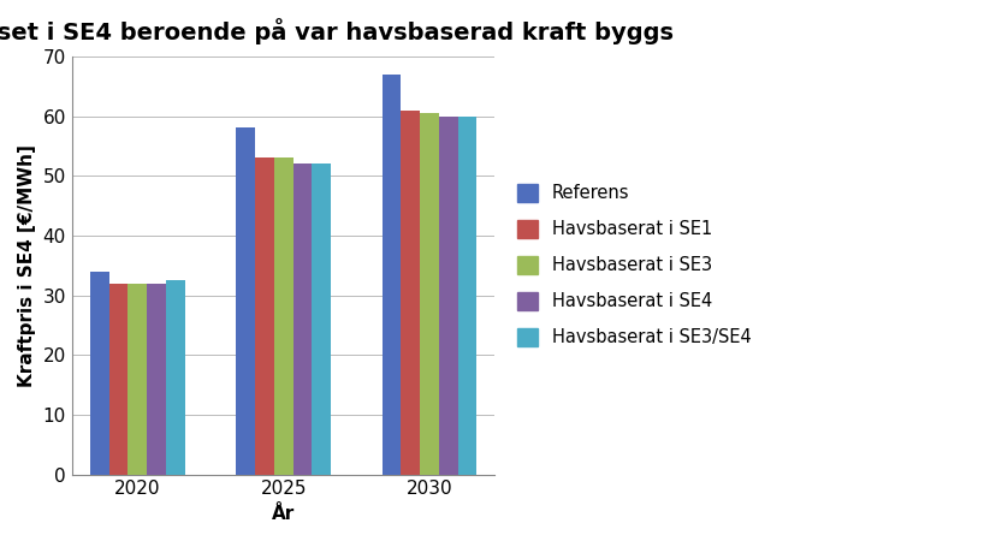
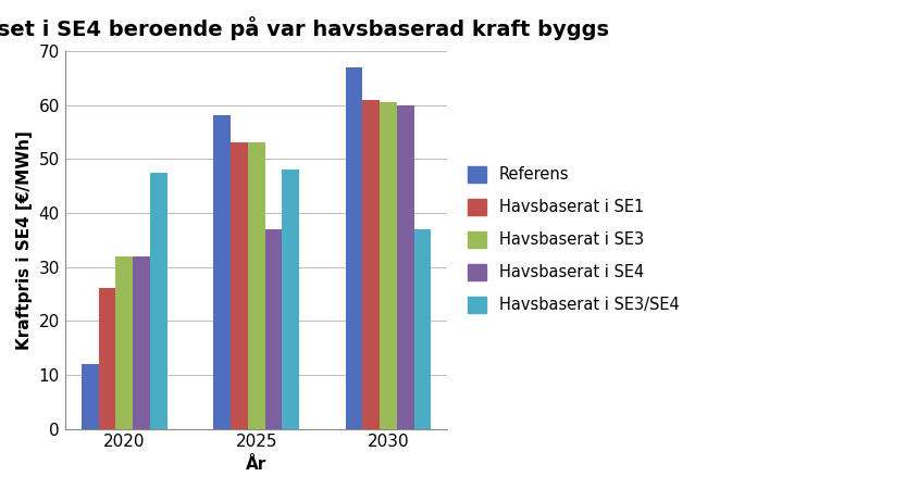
Referens/2020: 34 -> 12
Havsbaserat i SE1/2020: 32 -> 26
Havsbaserat i SE3/SE4/2020: 32.5 -> 47.5
Havsbaserat i SE4/2025: 52 -> 37
Havsbaserat i SE3/SE4/2025: 52.0 -> 48.0
Havsbaserat i SE3/SE4/2030: 60.0 -> 37.0
